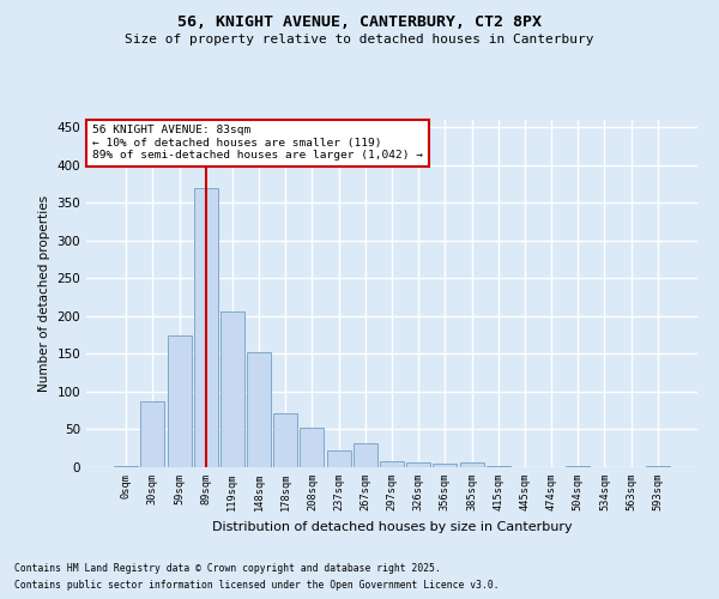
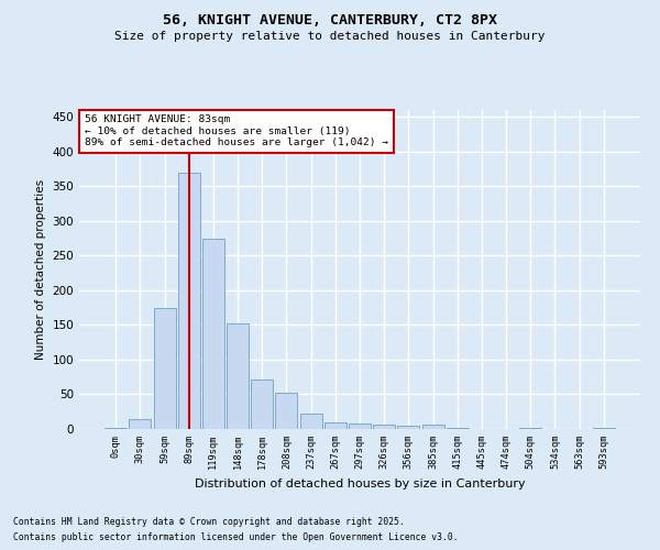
30sqm: 88 -> 15
119sqm: 206 -> 275
267sqm: 32 -> 9
